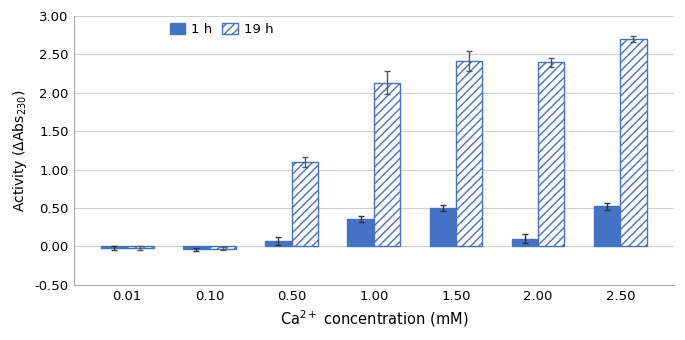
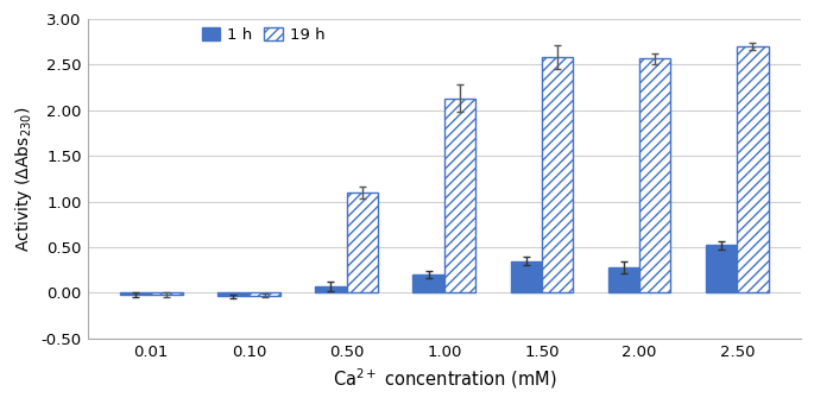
1 h/1.00: 0.36 -> 0.20
1 h/1.50: 0.50 -> 0.35
19 h/1.50: 2.42 -> 2.58
1 h/2.00: 0.10 -> 0.28
19 h/2.00: 2.40 -> 2.57
